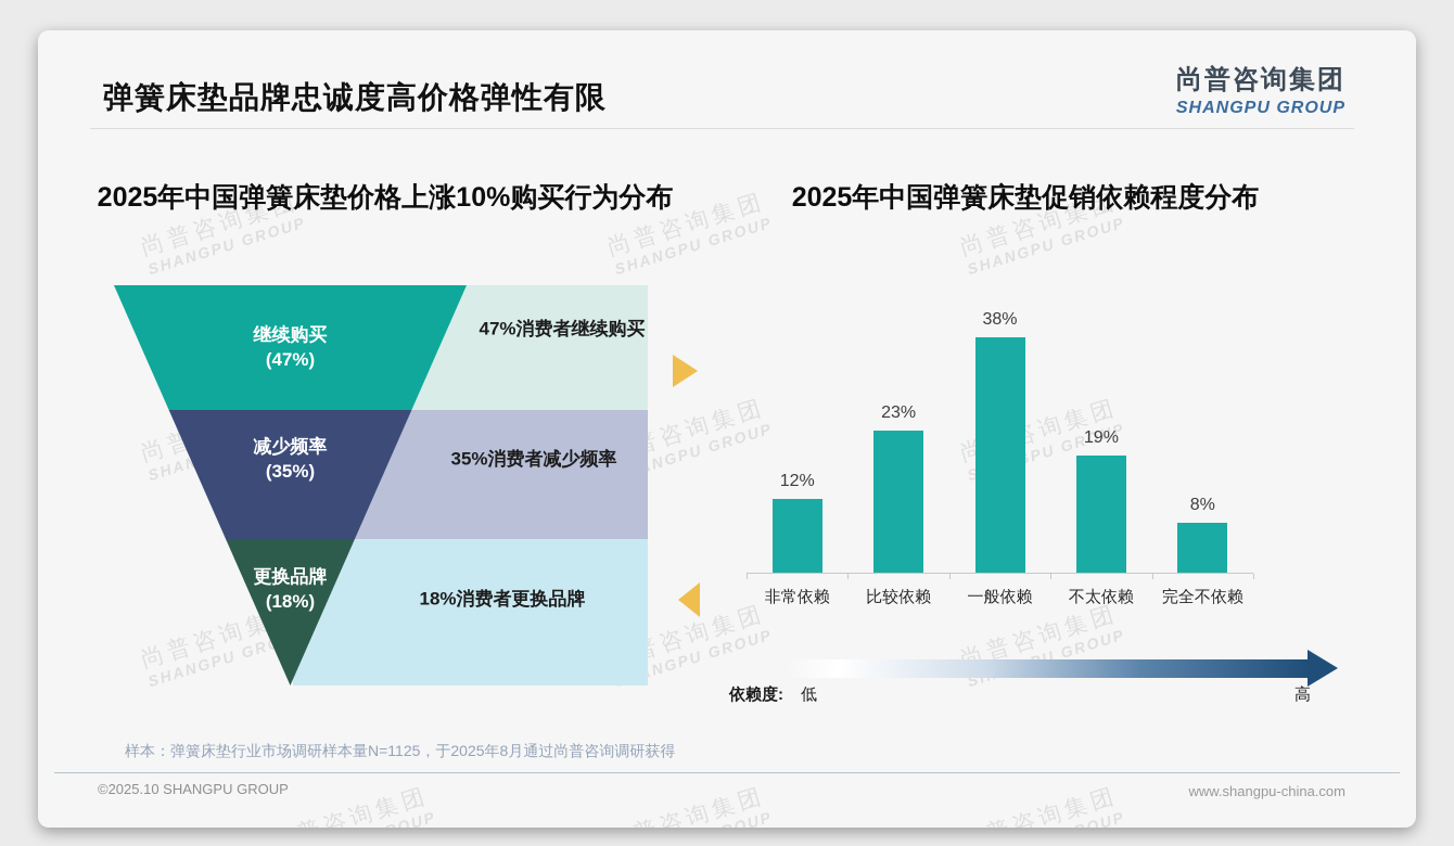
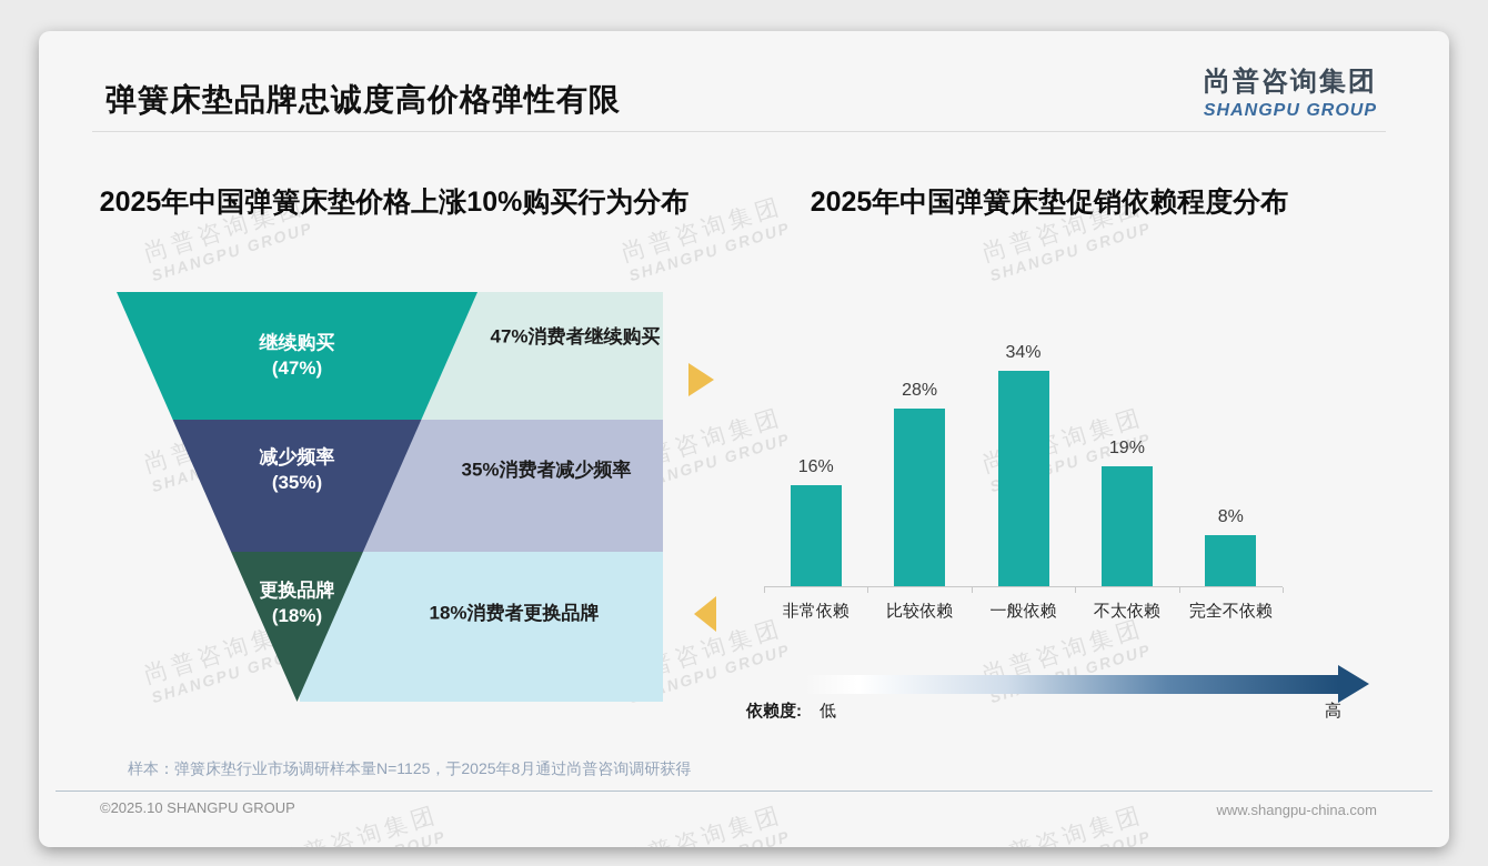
2025年中国弹簧床垫促销依赖程度分布/非常依赖: 12% -> 16%
2025年中国弹簧床垫促销依赖程度分布/比较依赖: 23% -> 28%
2025年中国弹簧床垫促销依赖程度分布/一般依赖: 38% -> 34%
